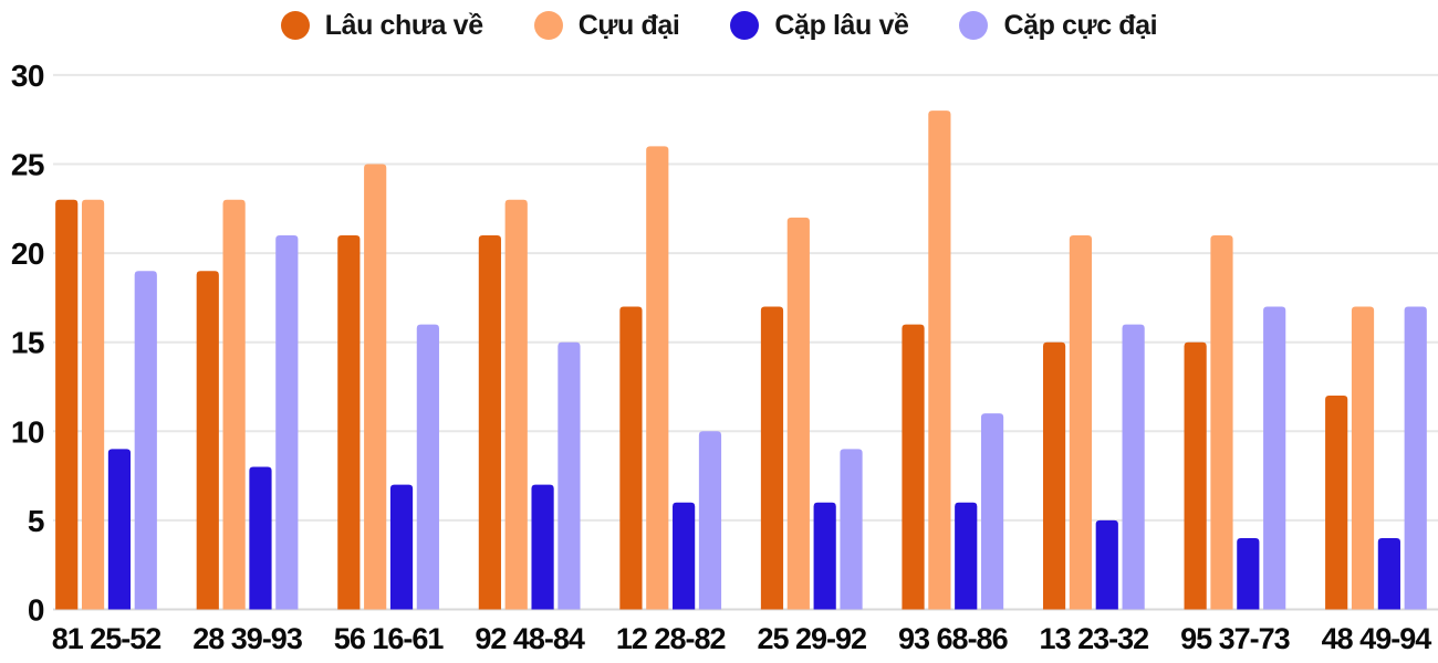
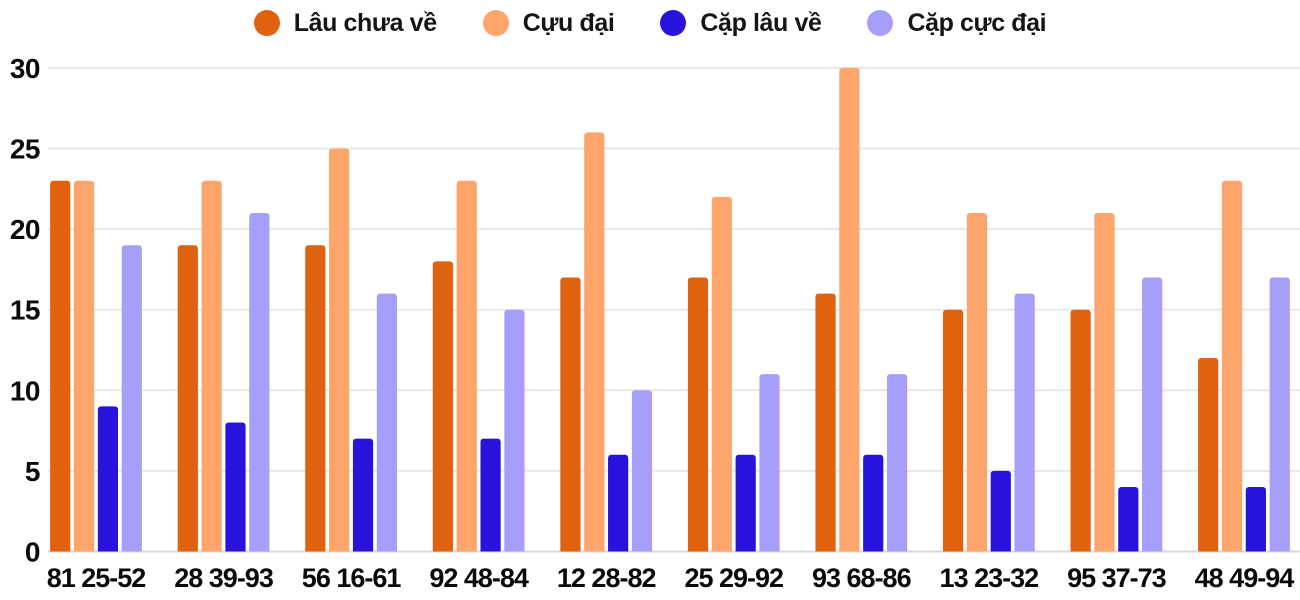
Lâu chưa về/56 16-61: 21 -> 19
Lâu chưa về/92 48-84: 21 -> 18
Cặp cực đại/25 29-92: 9 -> 11
Cựu đại/93 68-86: 28 -> 30
Cựu đại/48 49-94: 17 -> 23
